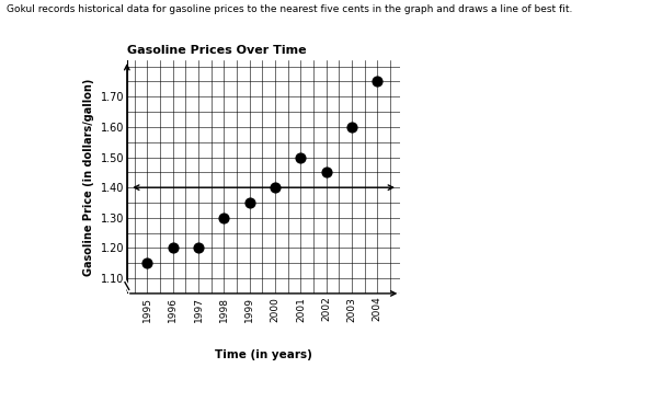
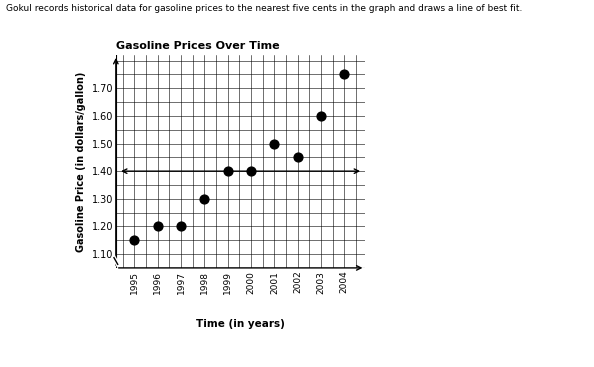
1999: 1.35 -> 1.40
